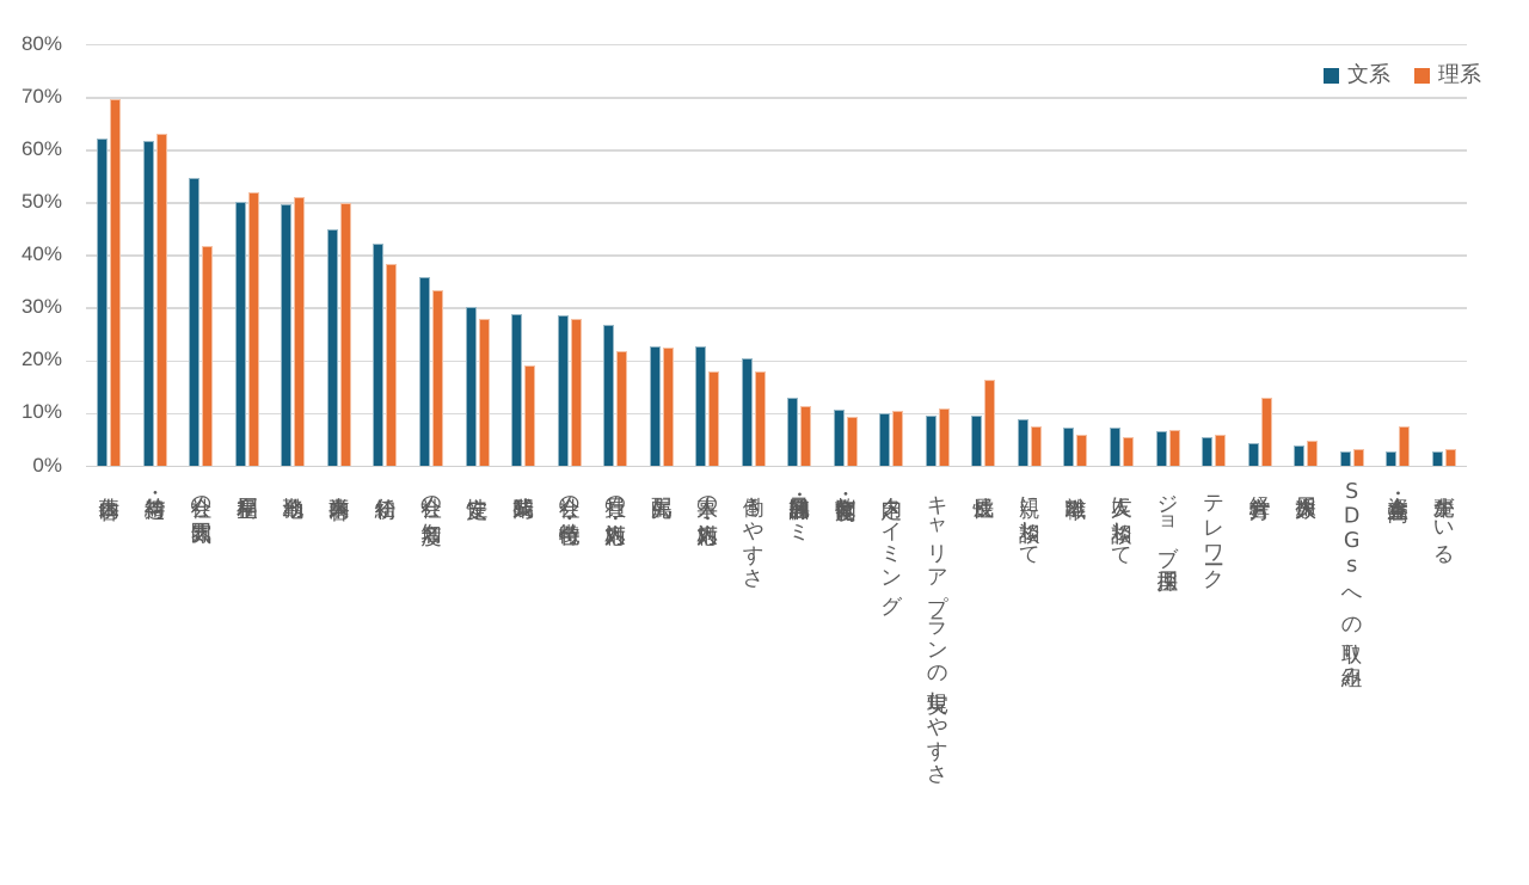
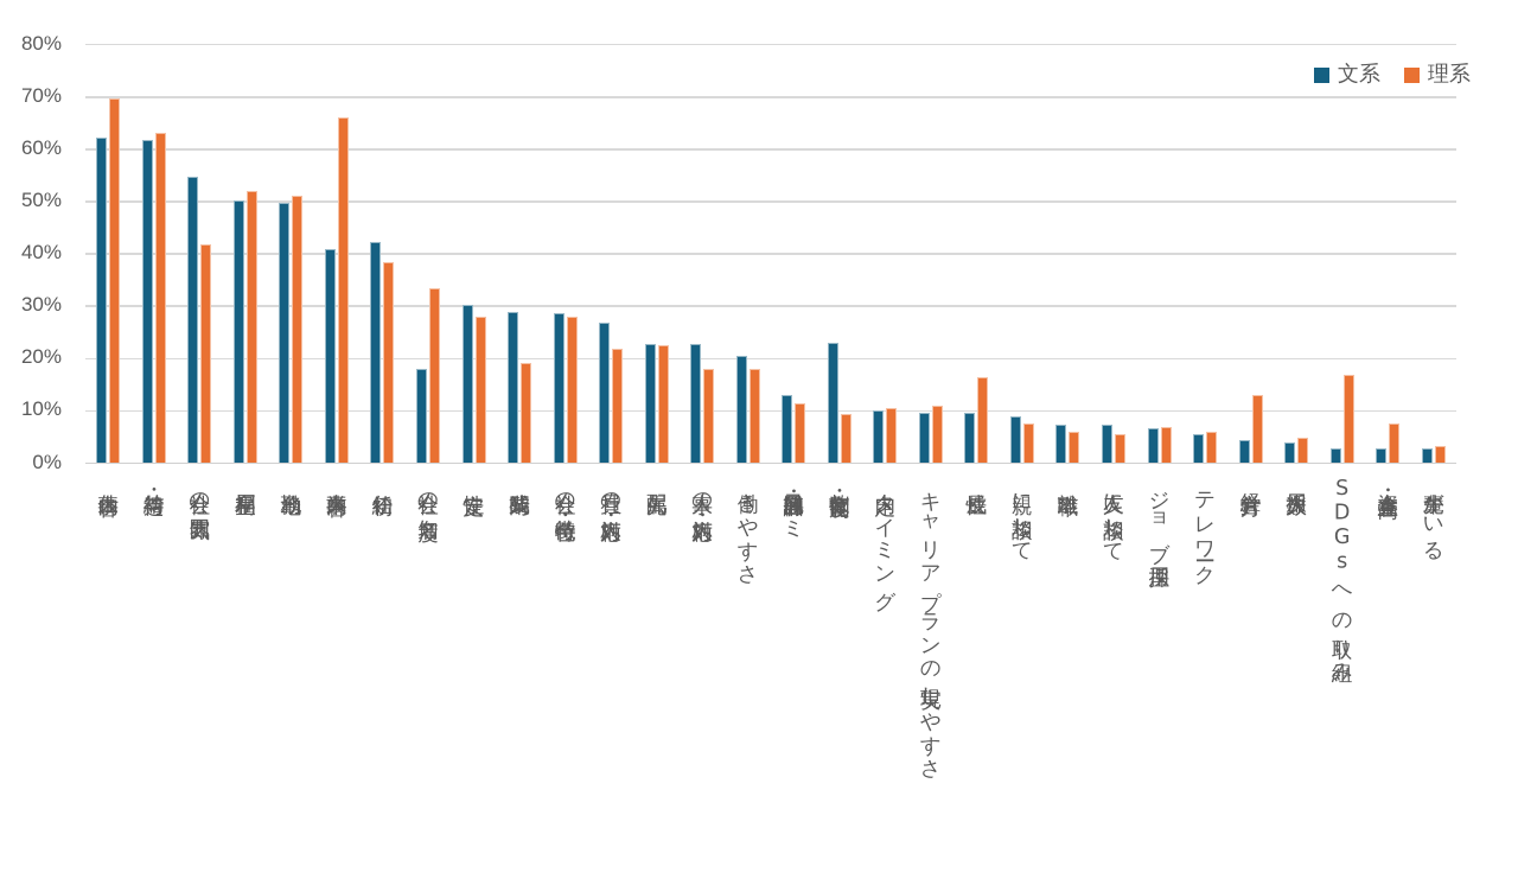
文系/事業内容: 45% -> 41%
理系/事業内容: 50% -> 66%
文系/会社の知名度: 36% -> 18%
文系/教育制度・体制: 11% -> 23%
理系/SDGsへの取り組み: 3% -> 17%
